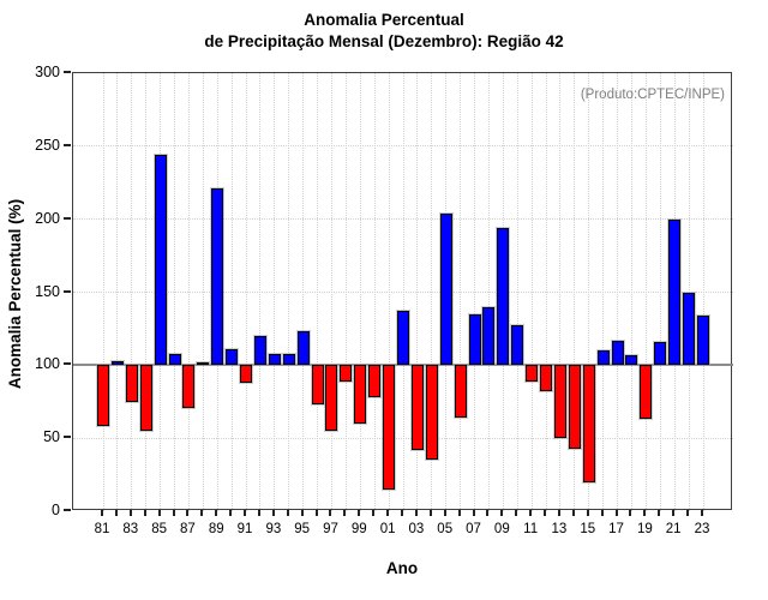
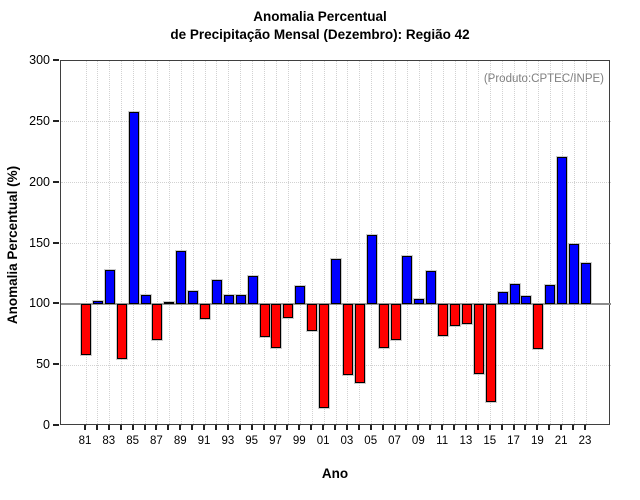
83: 75 -> 128
85: 244 -> 258
89: 221 -> 144
97: 55 -> 64
99: 60 -> 115
05: 204 -> 157
07: 135 -> 71
09: 194 -> 104
11: 89 -> 74
13: 50 -> 84
21: 200 -> 221
